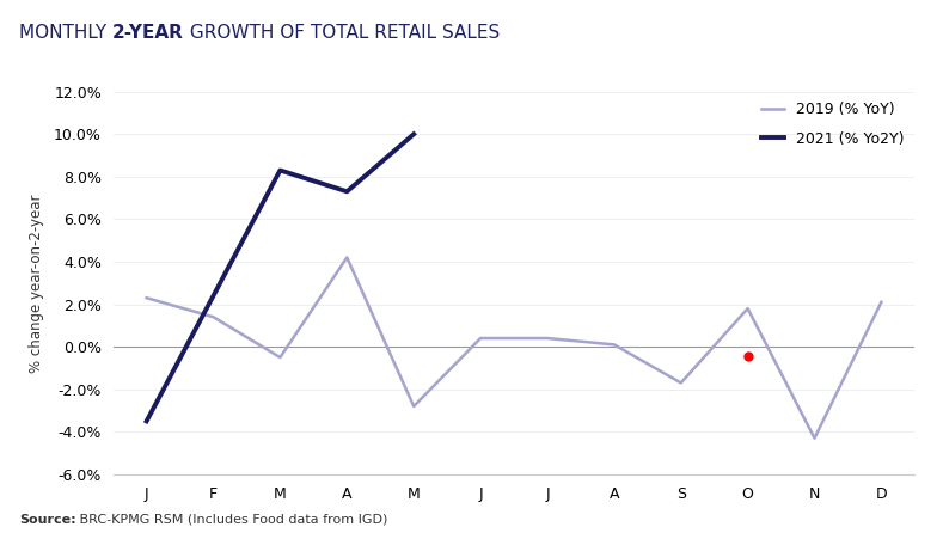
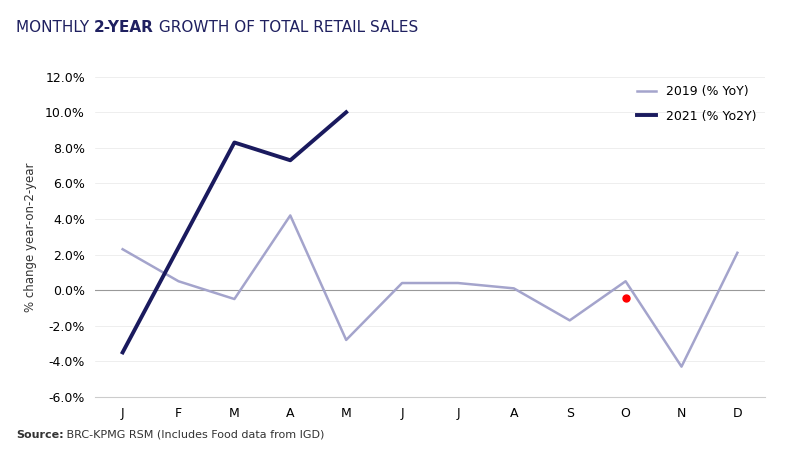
2019 (% YoY)/F: 1.4% -> 0.5%
2019 (% YoY)/O: 1.8% -> 0.5%
